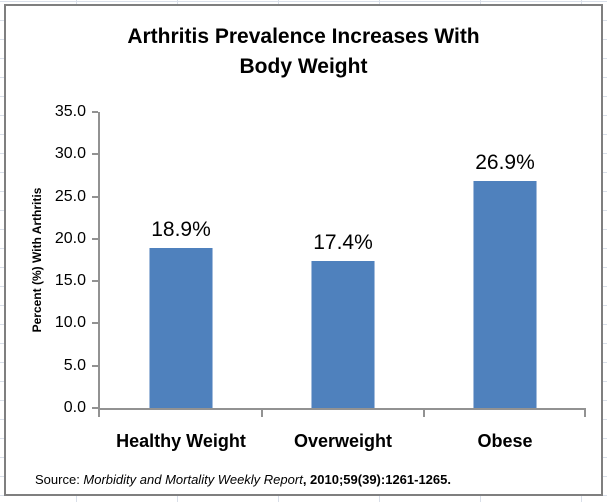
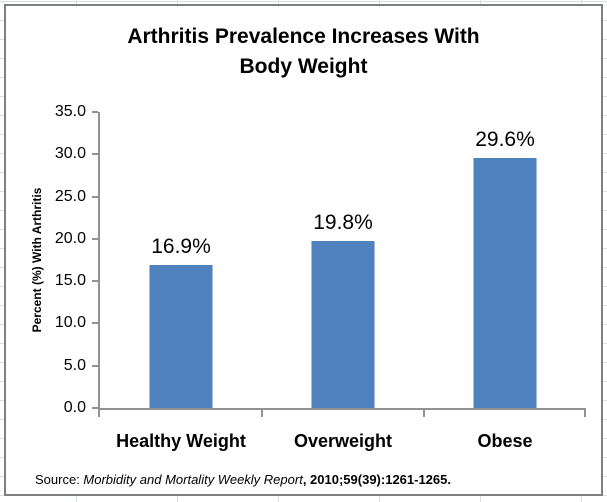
Healthy Weight: 18.9% -> 16.9%
Overweight: 17.4% -> 19.8%
Obese: 26.9% -> 29.6%
